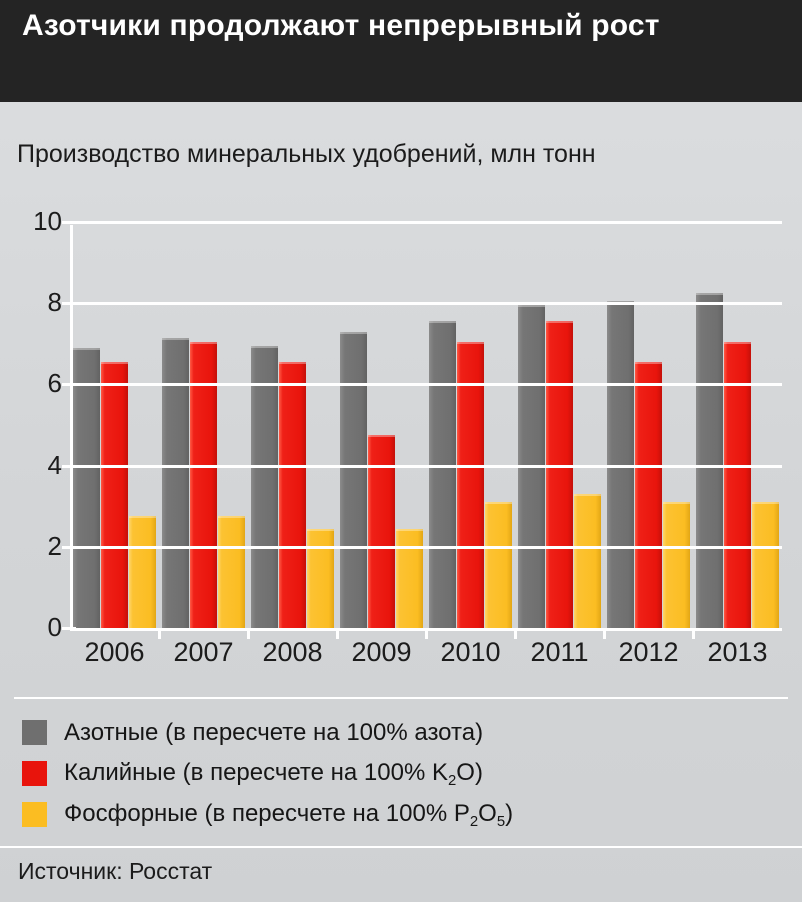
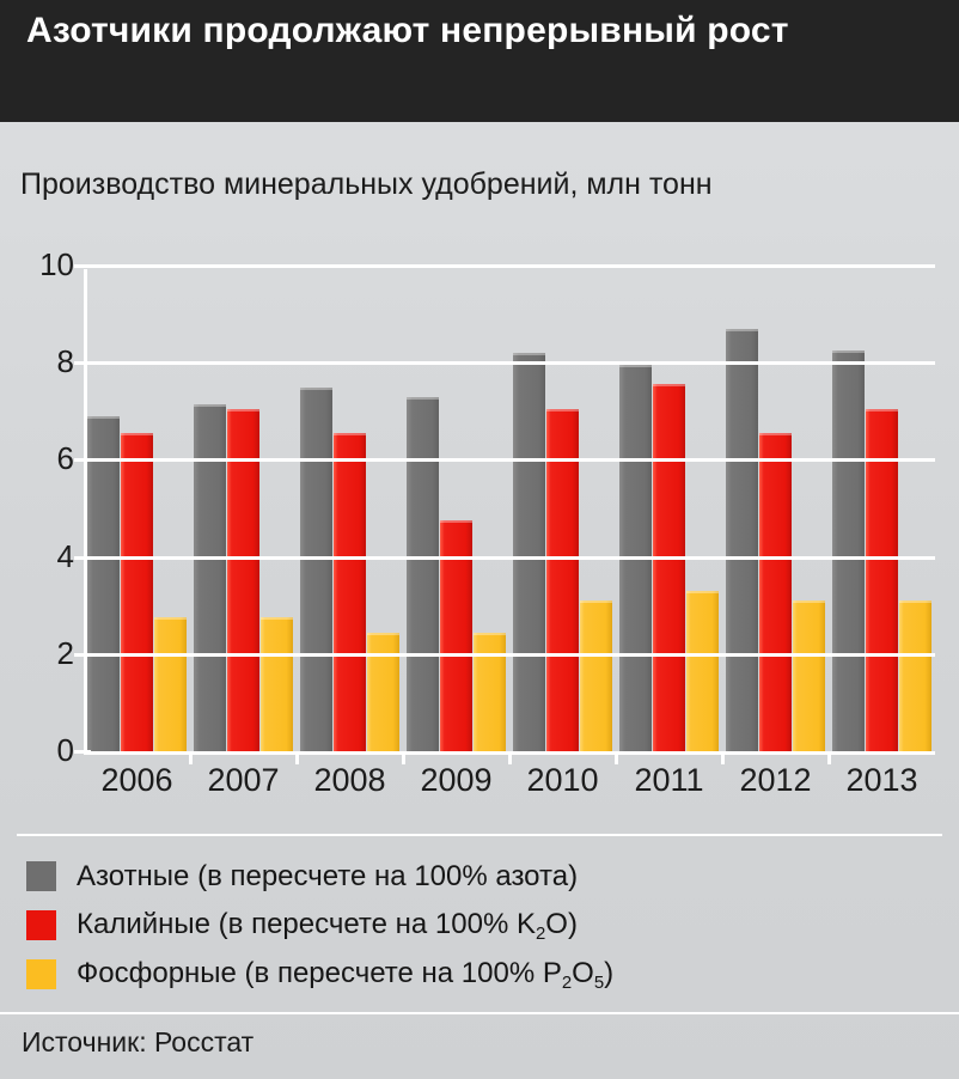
Азотные (в пересчете на 100% азота)/2008: 7.0 -> 7.5
Азотные (в пересчете на 100% азота)/2010: 7.5 -> 8.2
Азотные (в пересчете на 100% азота)/2012: 8.1 -> 8.7
